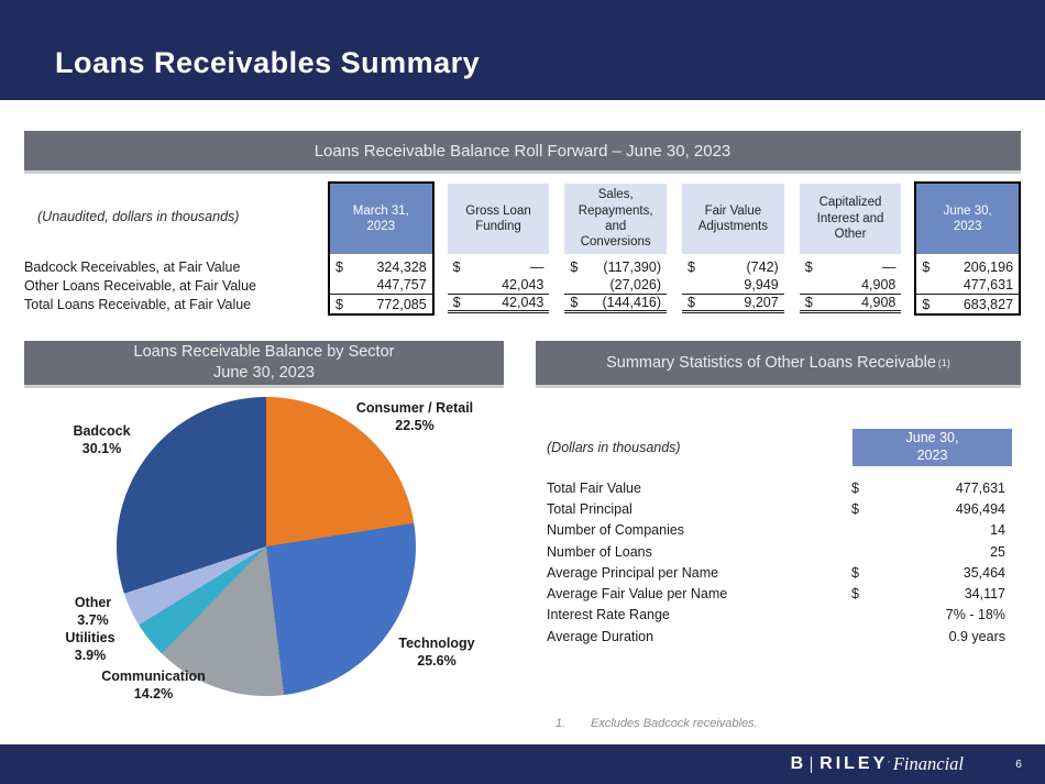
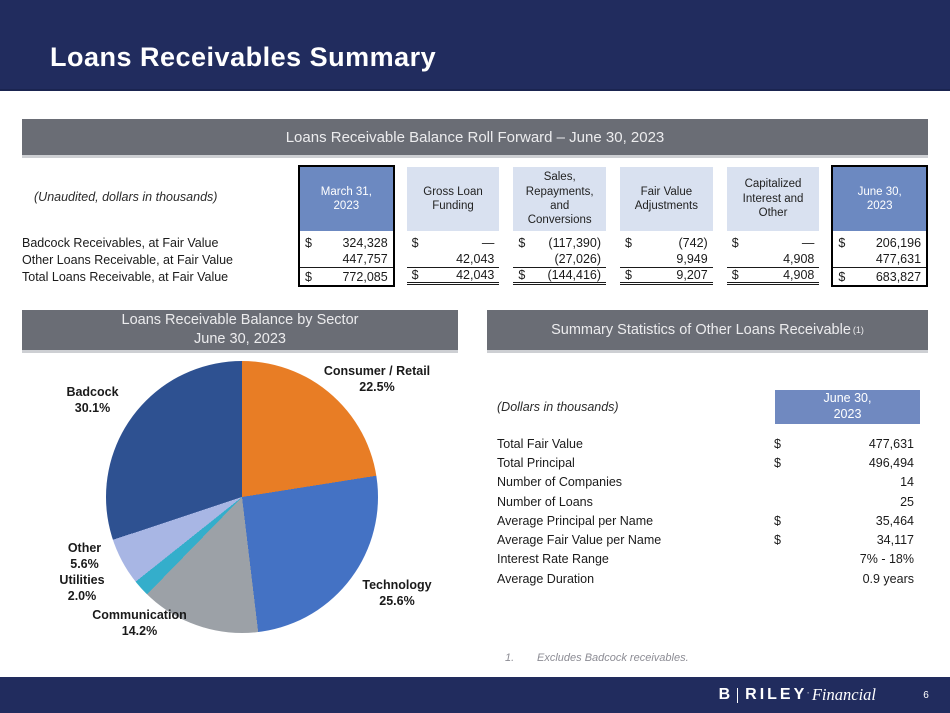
Utilities: 3.9% -> 2.0%
Other: 3.7% -> 5.6%
